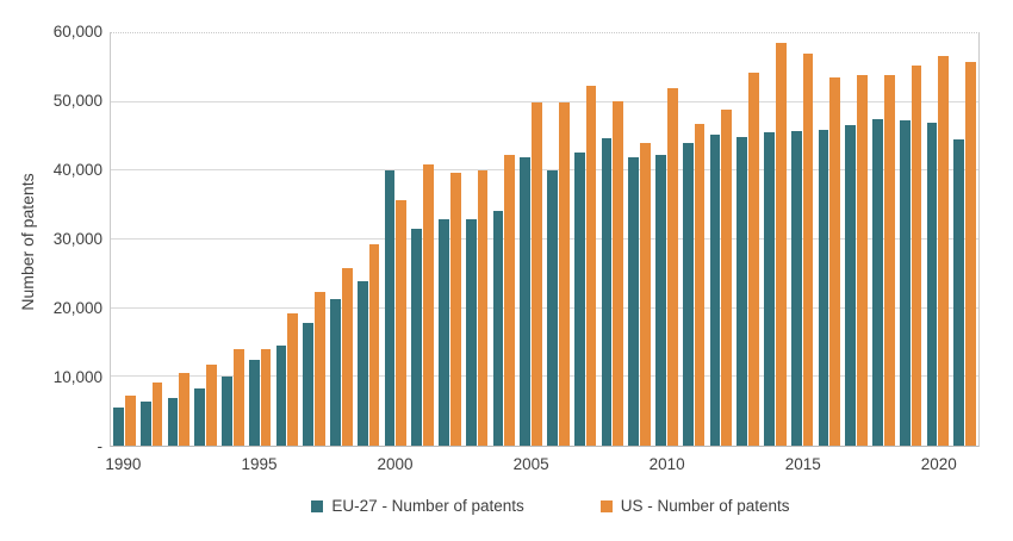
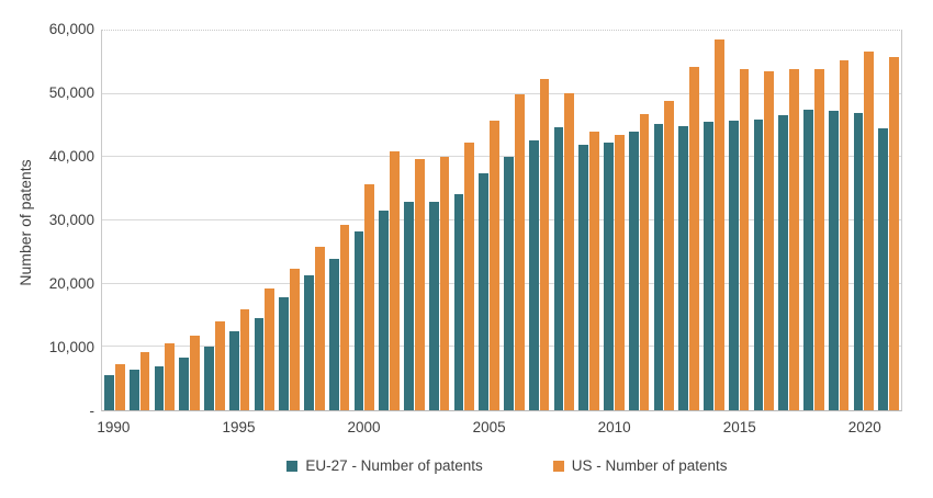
US - Number of patents/1995: 14000 -> 16000
EU-27 - Number of patents/2000: 40000 -> 28000
EU-27 - Number of patents/2005: 42000 -> 37000
US - Number of patents/2005: 50000 -> 46000
US - Number of patents/2010: 52000 -> 44000
US - Number of patents/2015: 57000 -> 54000
